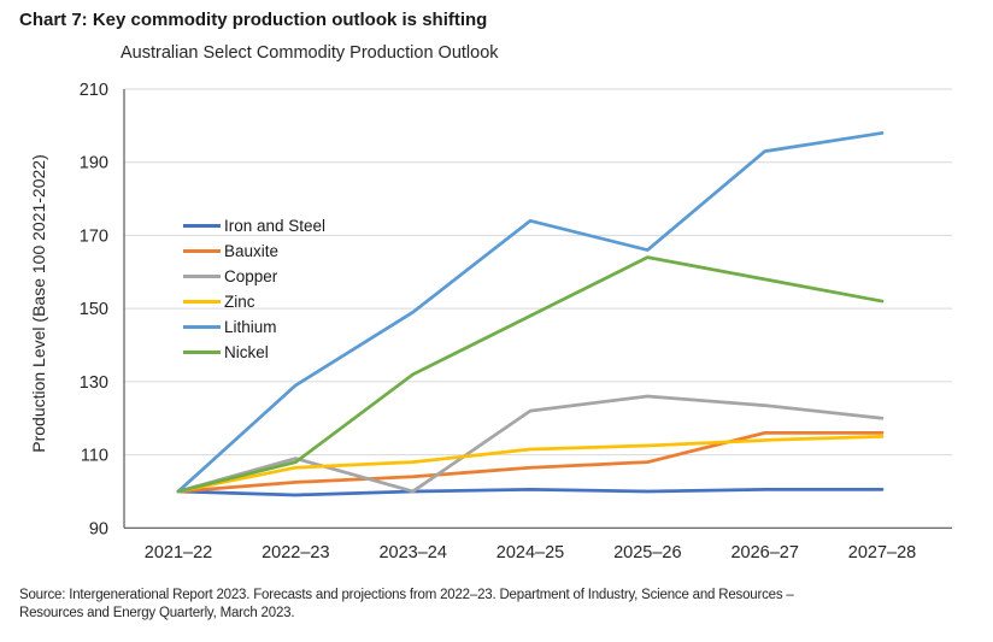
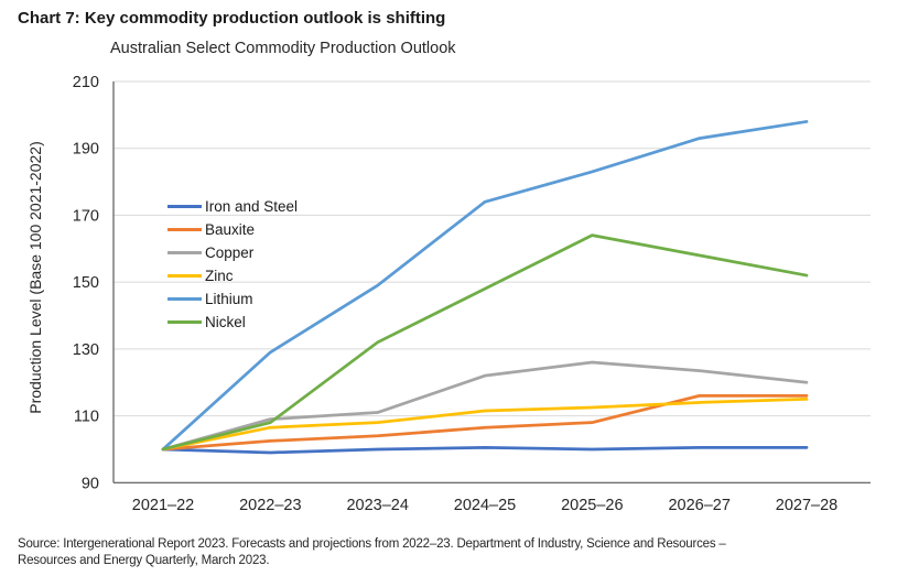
Copper/2023–24: 100 -> 111
Lithium/2025–26: 166 -> 183
